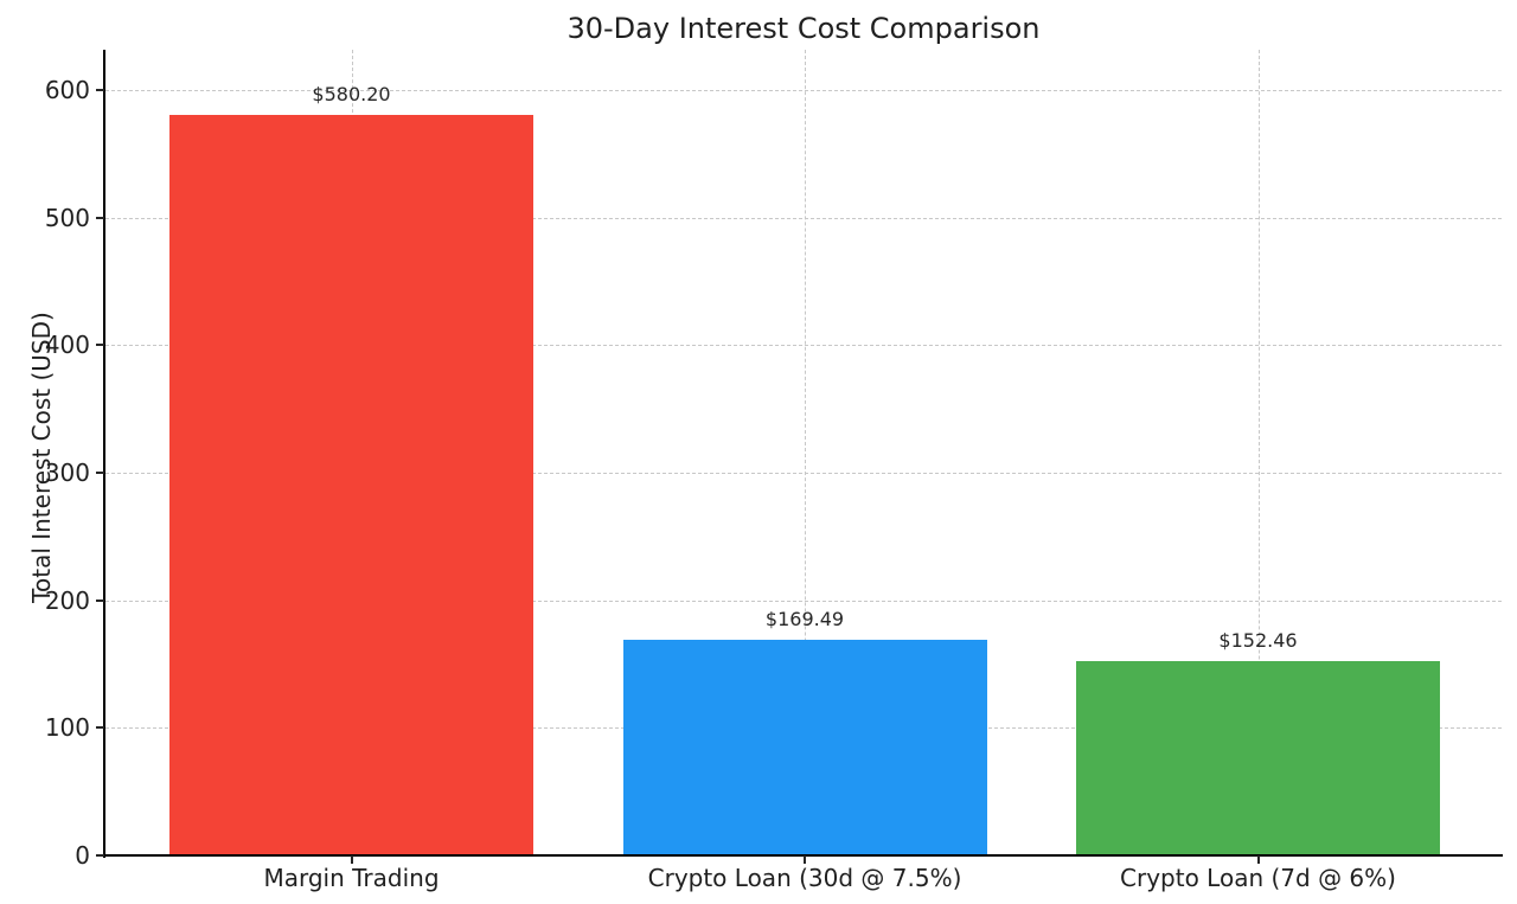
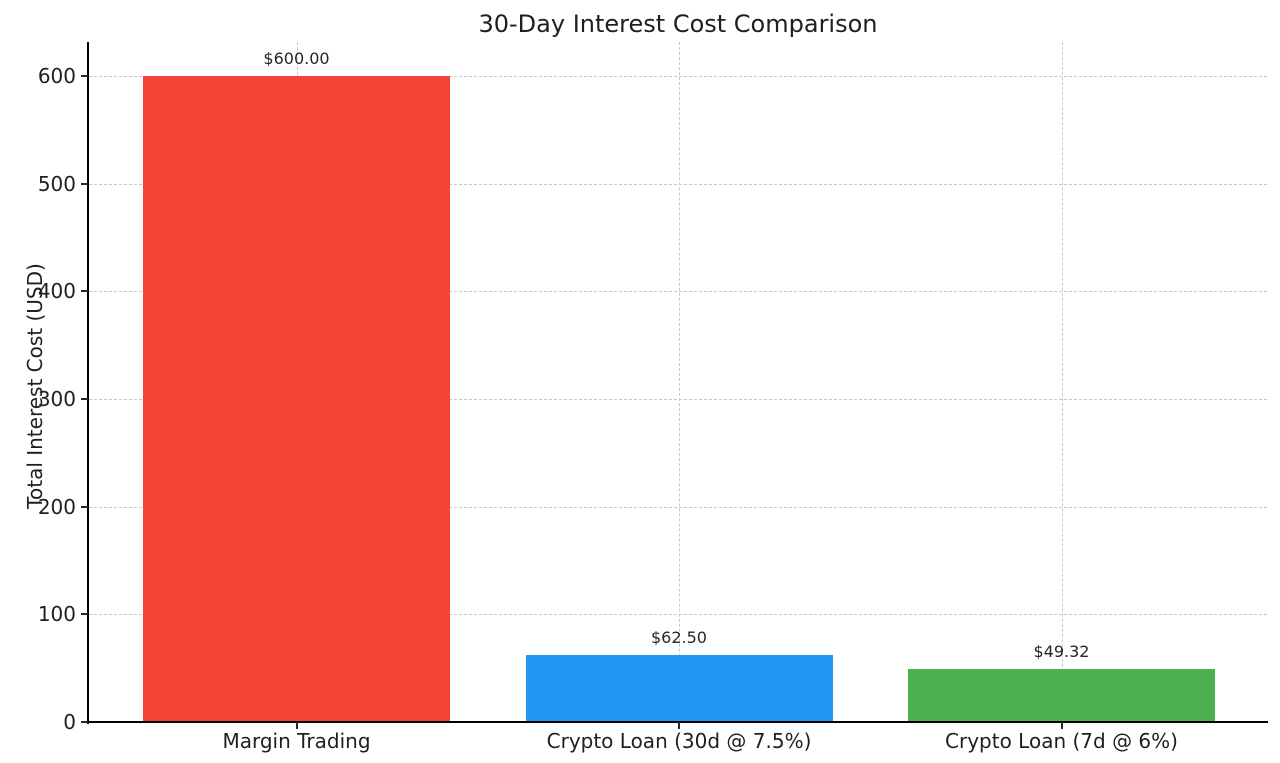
Margin Trading: $580.20 -> $600.00
Crypto Loan (30d @ 7.5%): $169.49 -> $62.50
Crypto Loan (7d @ 6%): $152.46 -> $49.32
